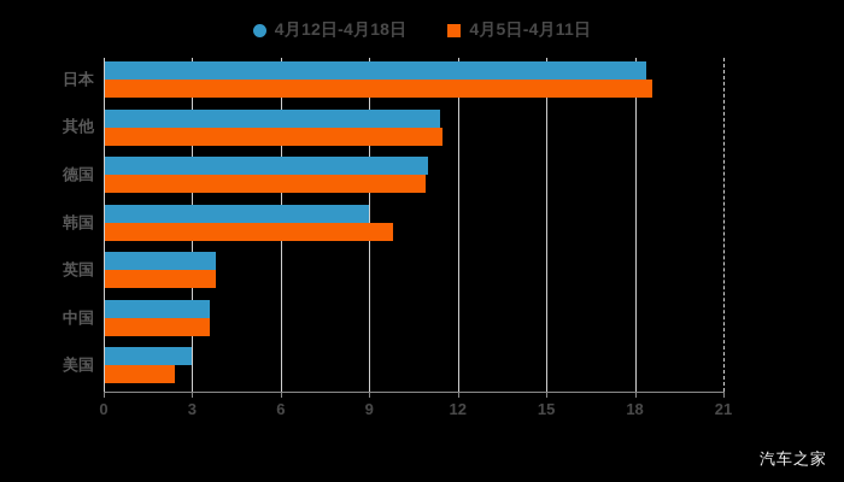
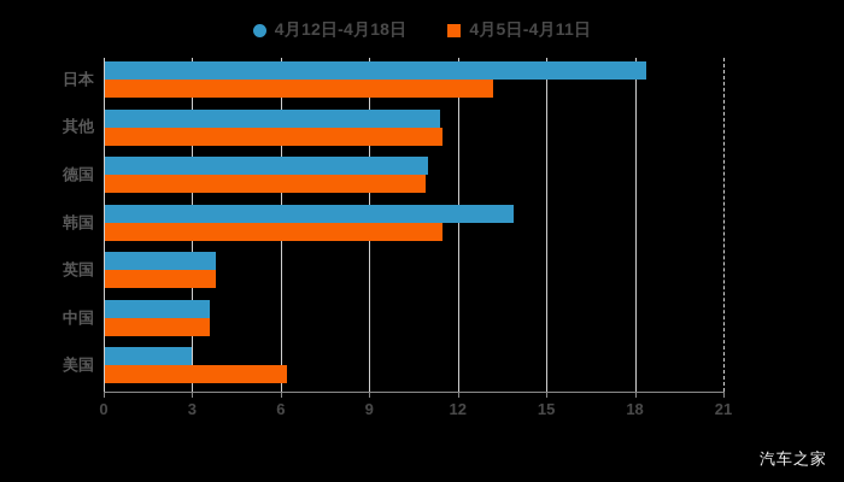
4月5日-4月11日/日本: 18.6 -> 13.2
4月12日-4月18日/韩国: 9.0 -> 13.9
4月5日-4月11日/韩国: 9.8 -> 11.5
4月5日-4月11日/美国: 2.4 -> 6.2
